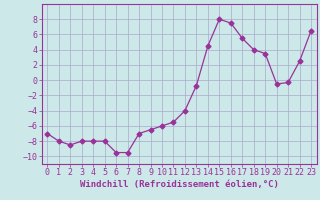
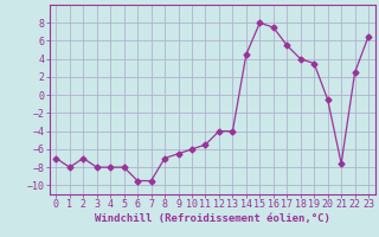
2: -8.5 -> -7.0
13: -0.7 -> -4.0
21: -0.3 -> -7.6
